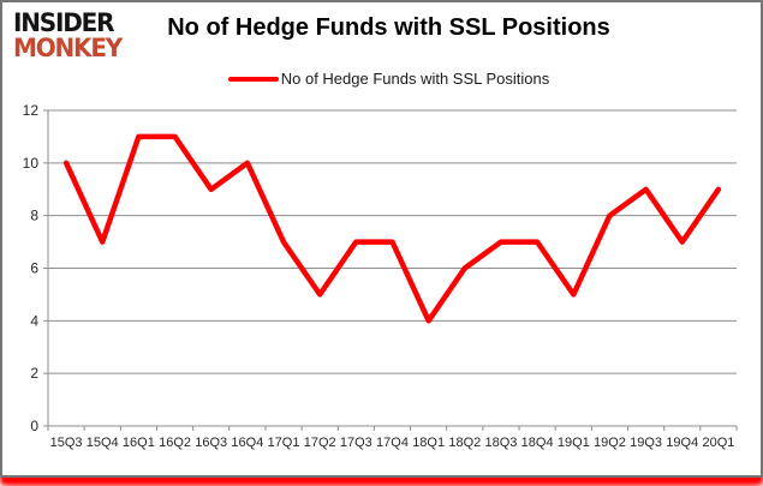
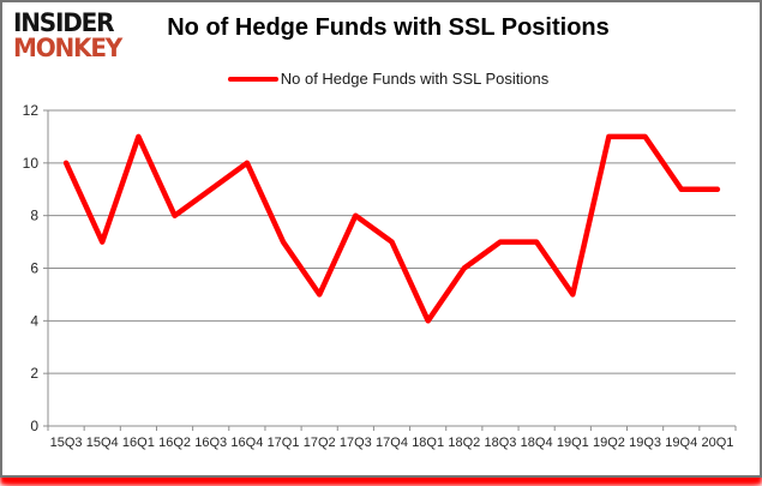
16Q2: 11 -> 8
17Q3: 7 -> 8
19Q2: 8 -> 11
19Q3: 9 -> 11
19Q4: 7 -> 9
